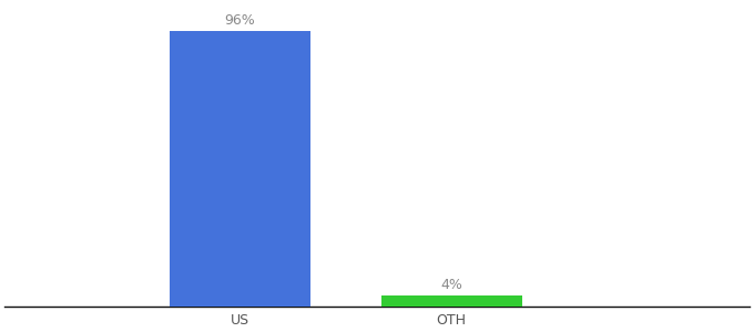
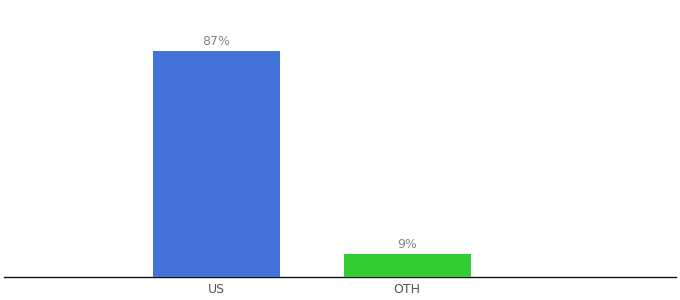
US: 96% -> 87%
OTH: 4% -> 9%
